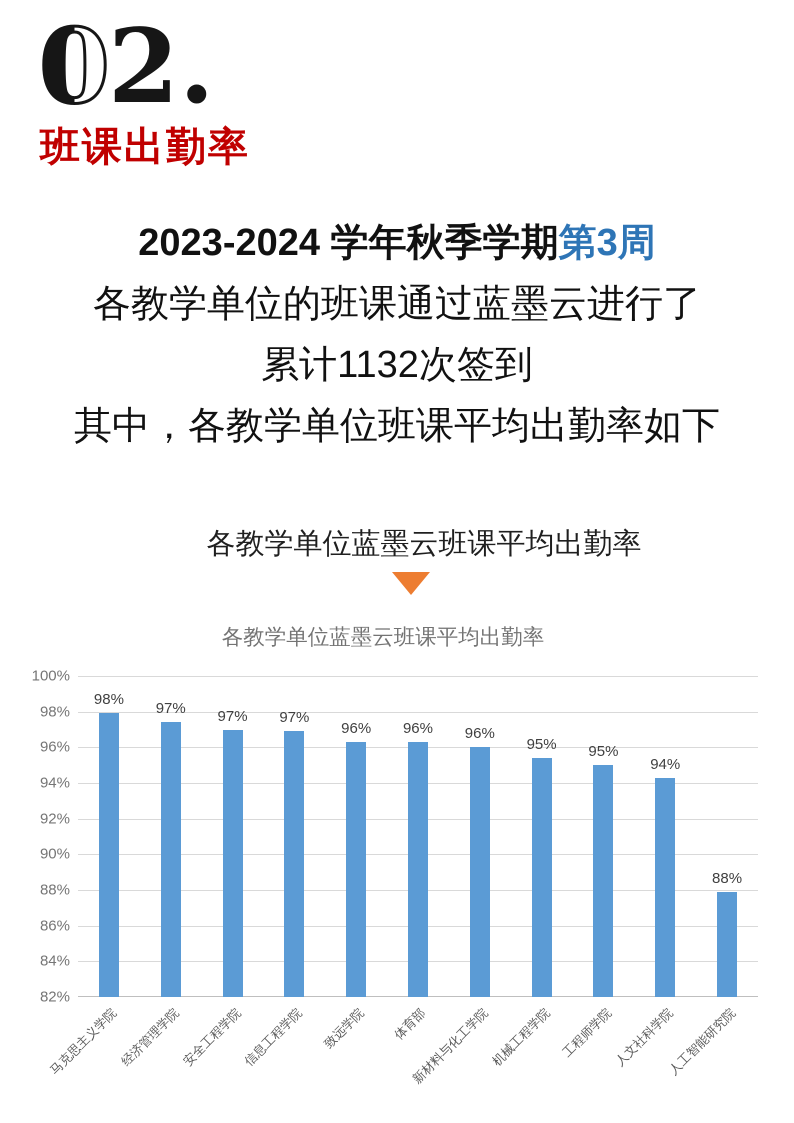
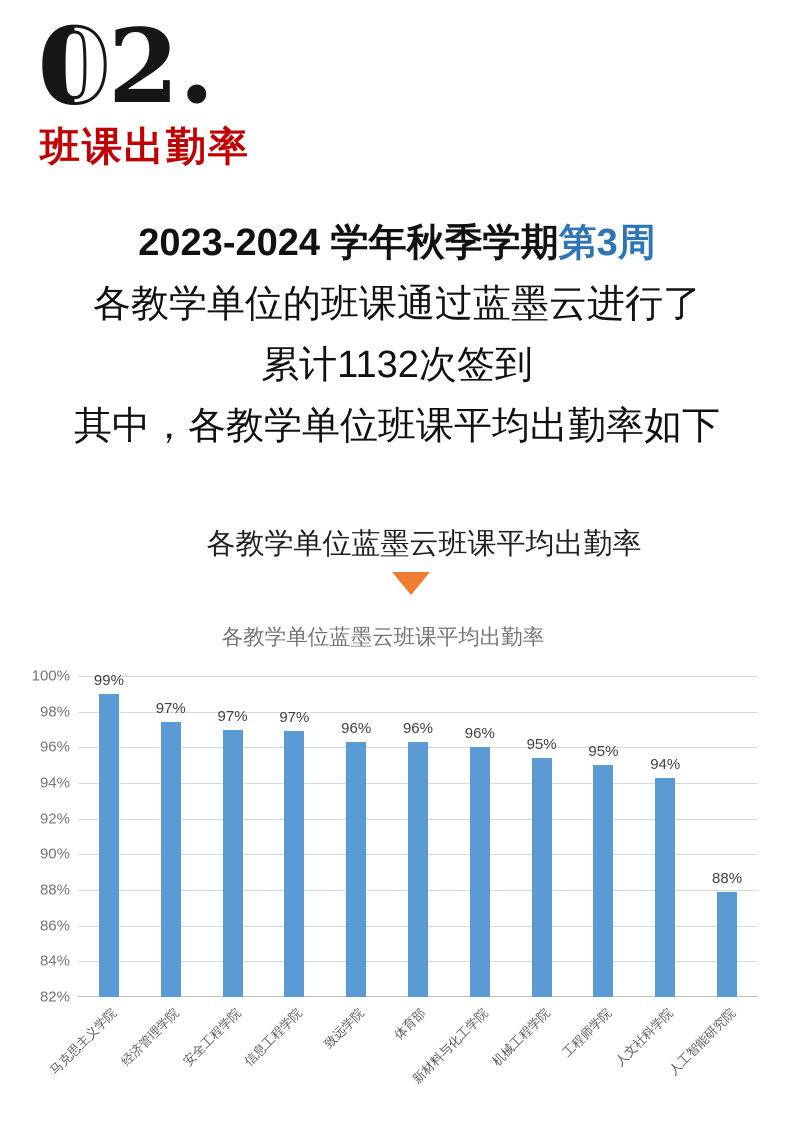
马克思主义学院: 98% -> 99%
